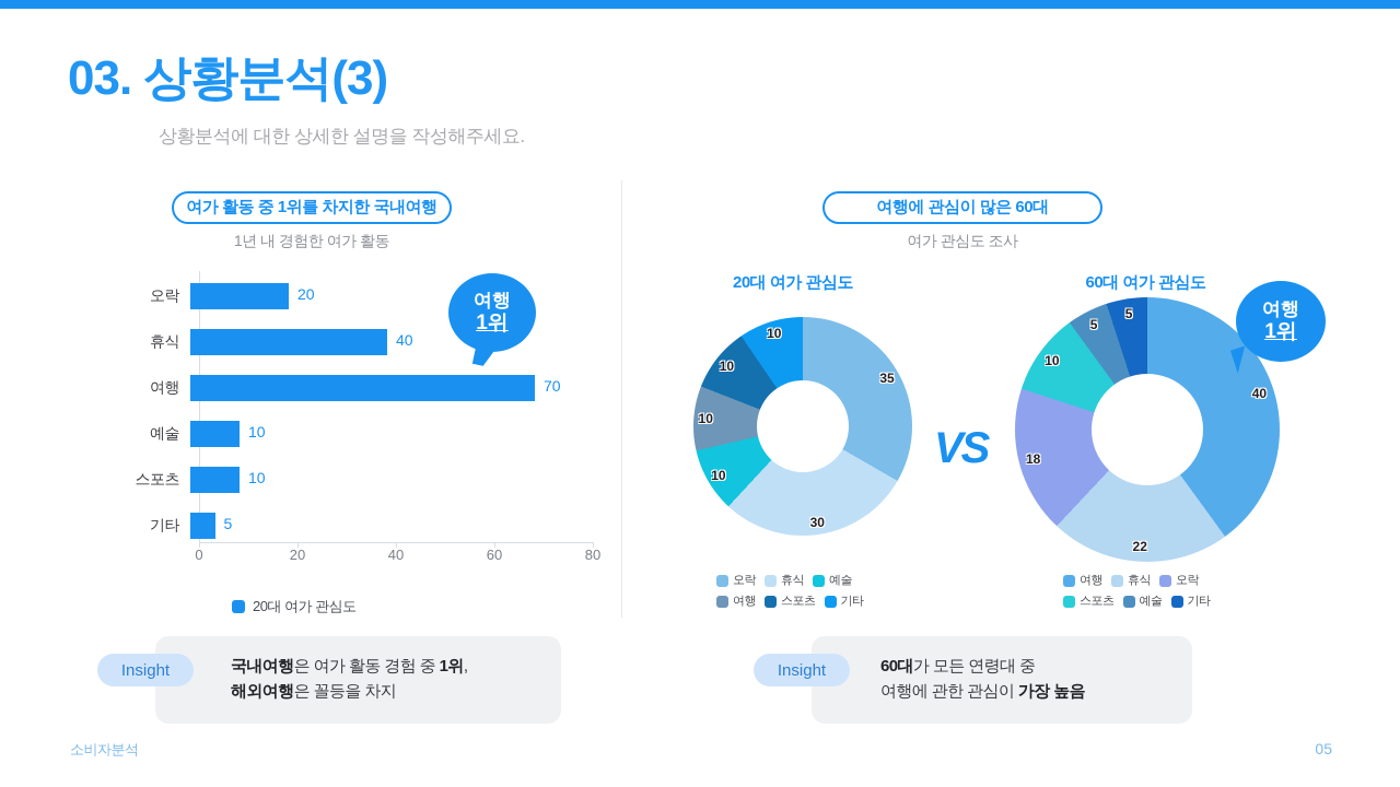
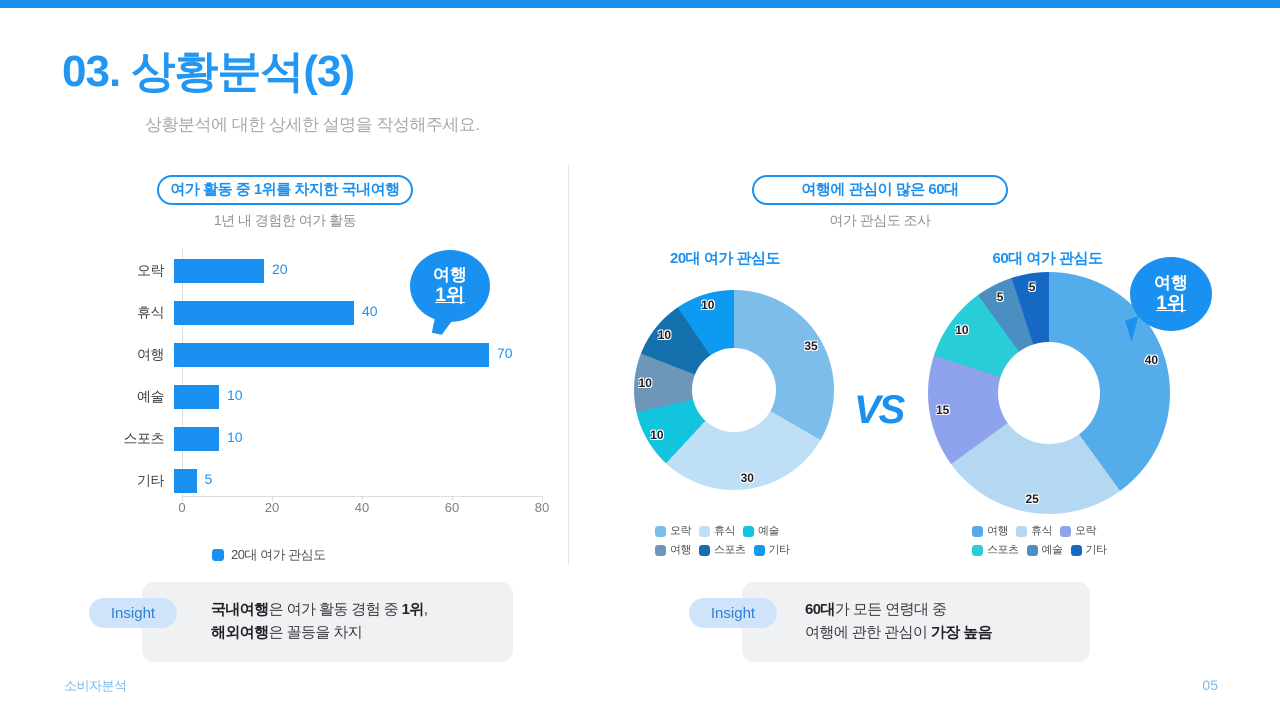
60대 여가 관심도/휴식: 22 -> 25
60대 여가 관심도/오락: 18 -> 15
